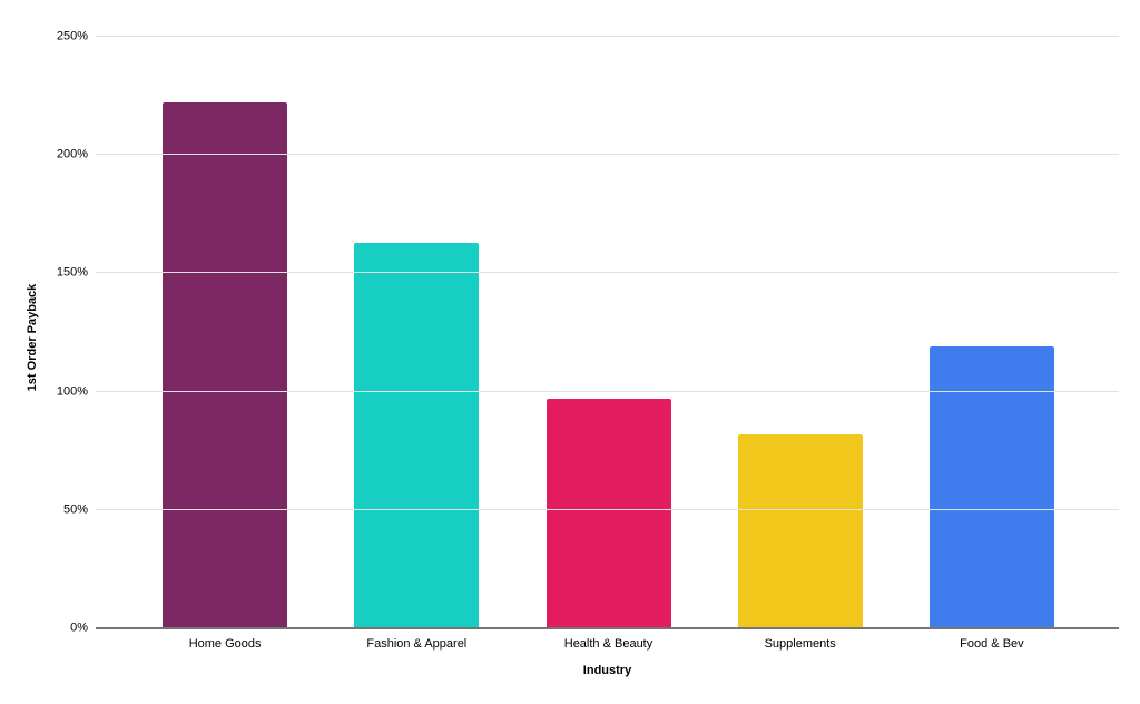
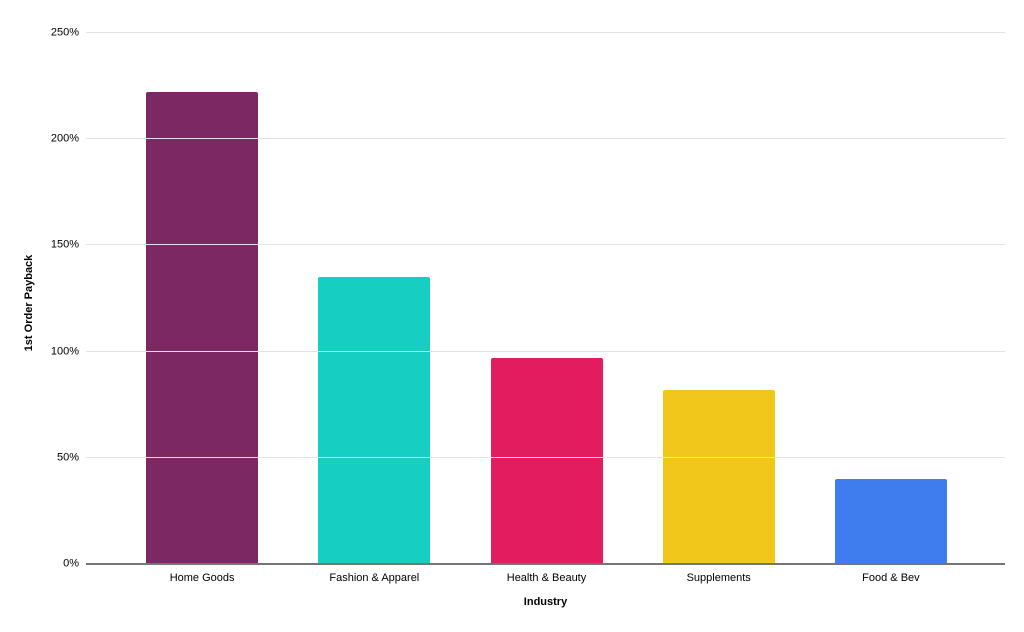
Fashion & Apparel: 163% -> 135%
Food & Bev: 119% -> 40%
